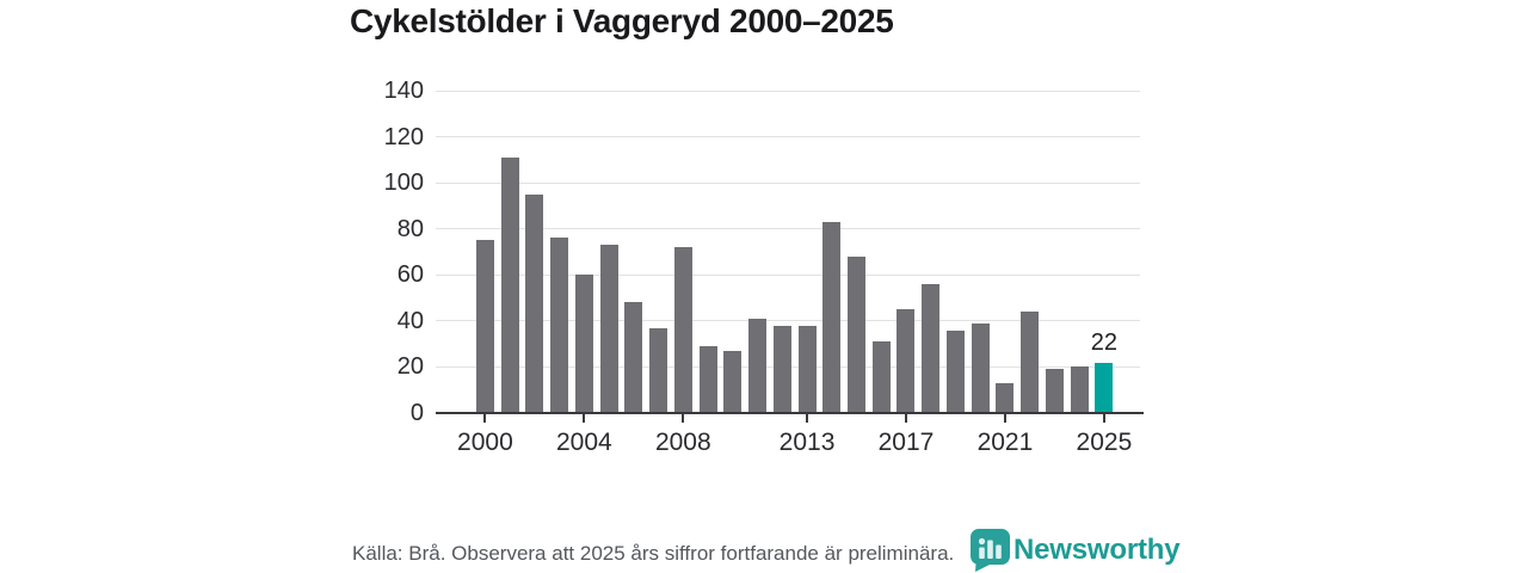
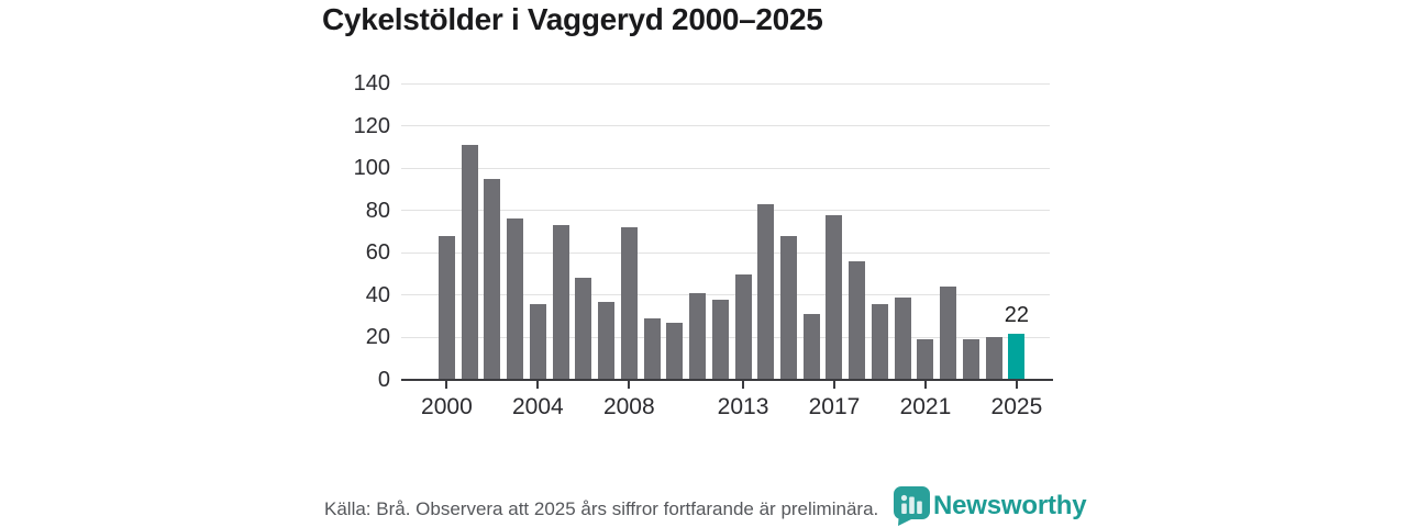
2000: 75 -> 68
2004: 60 -> 36
2013: 38 -> 50
2017: 45 -> 78
2021: 13 -> 19
